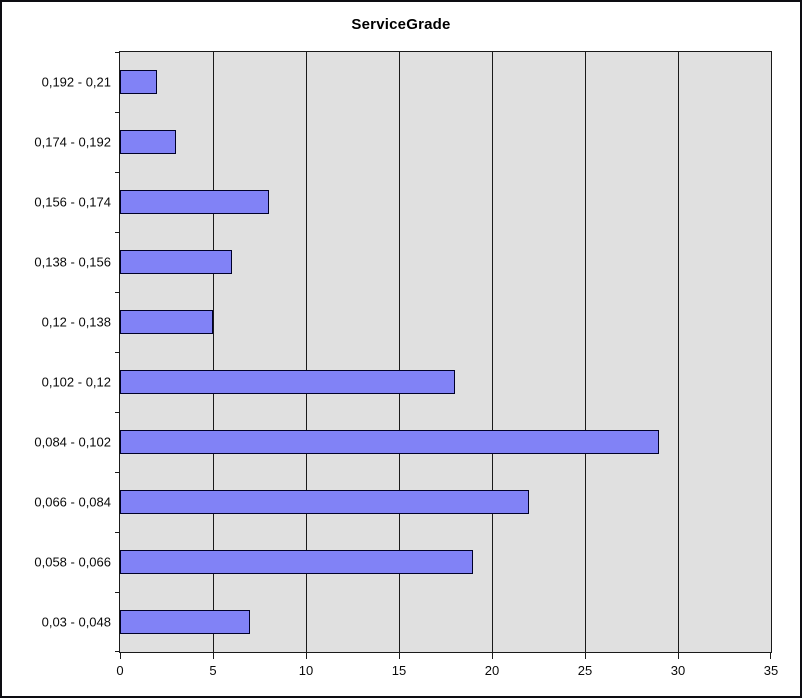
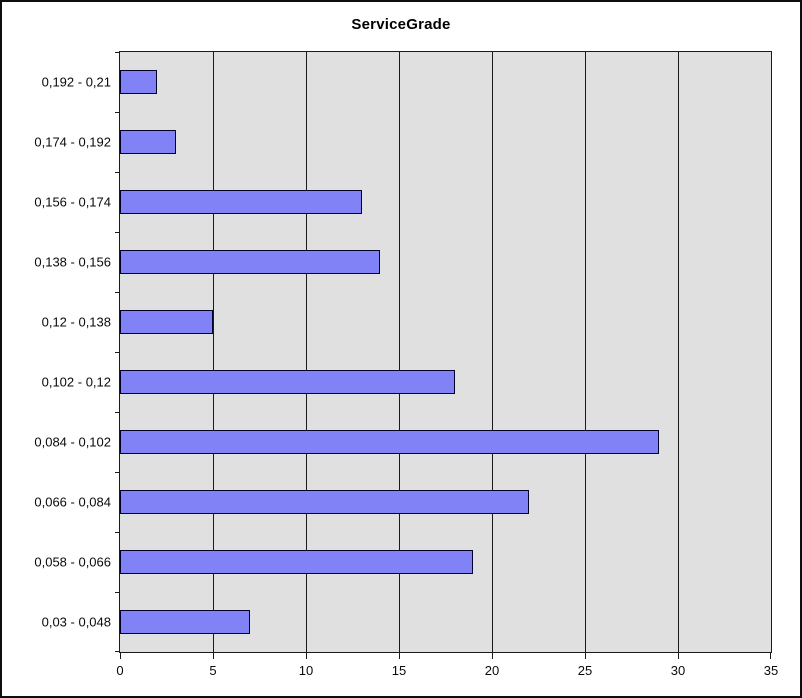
0,156 - 0,174: 8 -> 13
0,138 - 0,156: 6 -> 14
